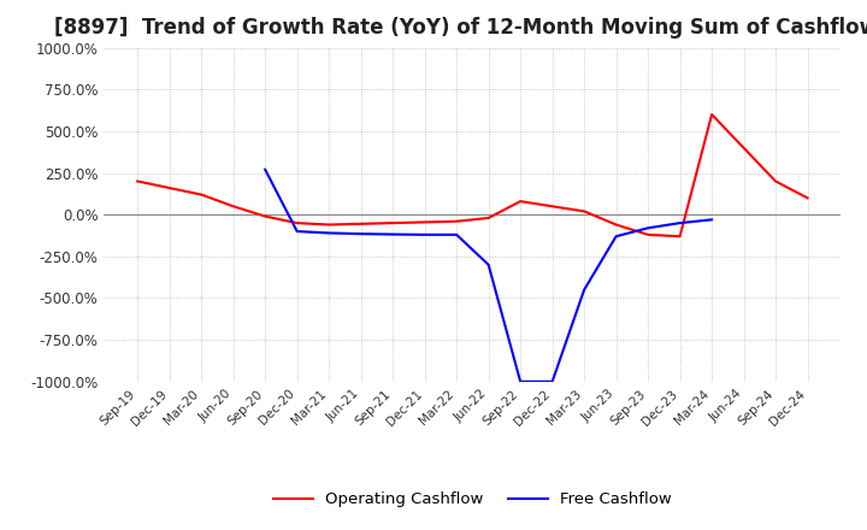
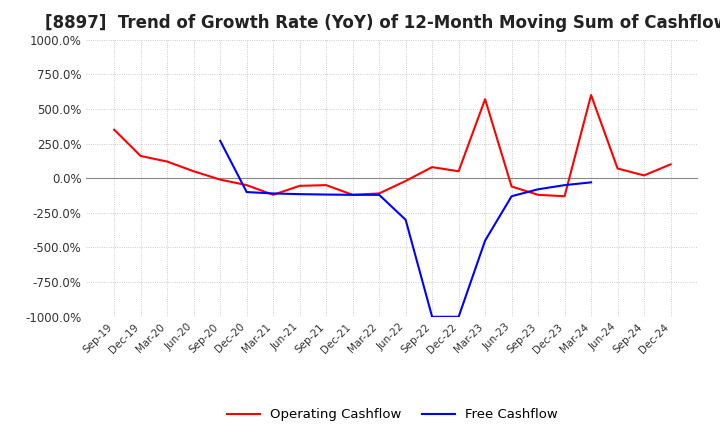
Operating Cashflow/Sep-19: 200% -> 350%
Operating Cashflow/Mar-21: -60% -> -120%
Operating Cashflow/Dec-21: -40% -> -120%
Operating Cashflow/Mar-22: -40% -> -110%
Operating Cashflow/Mar-23: 20% -> 570%
Operating Cashflow/Jun-24: 400% -> 70%
Operating Cashflow/Sep-24: 200% -> 20%
